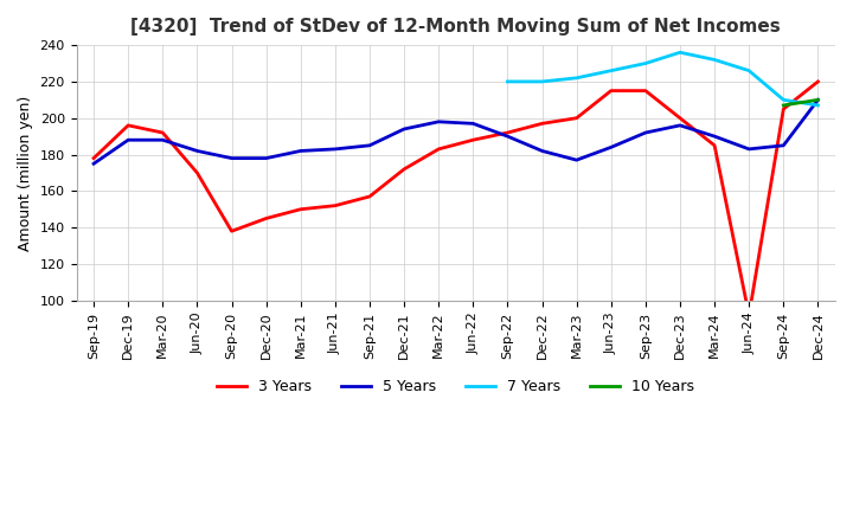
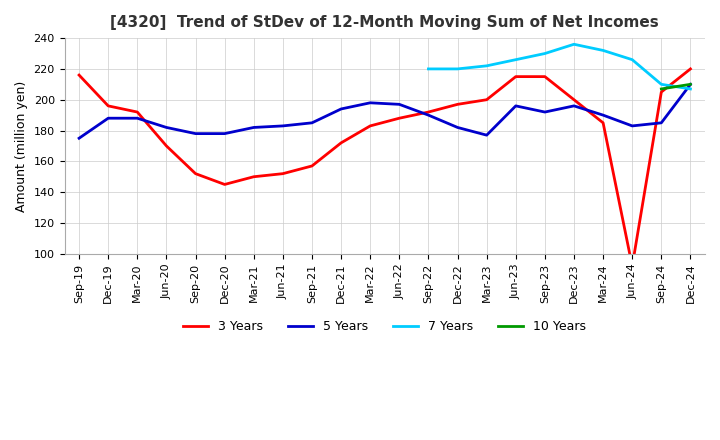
3 Years/Sep-19: 178 -> 216
3 Years/Sep-20: 138 -> 152
5 Years/Jun-23: 184 -> 196
